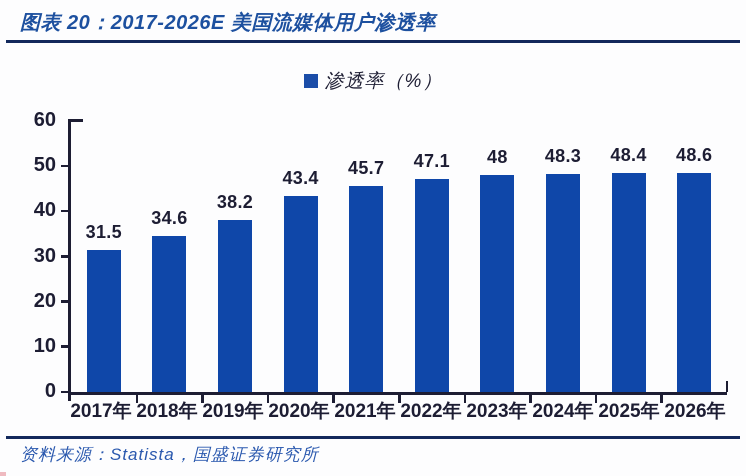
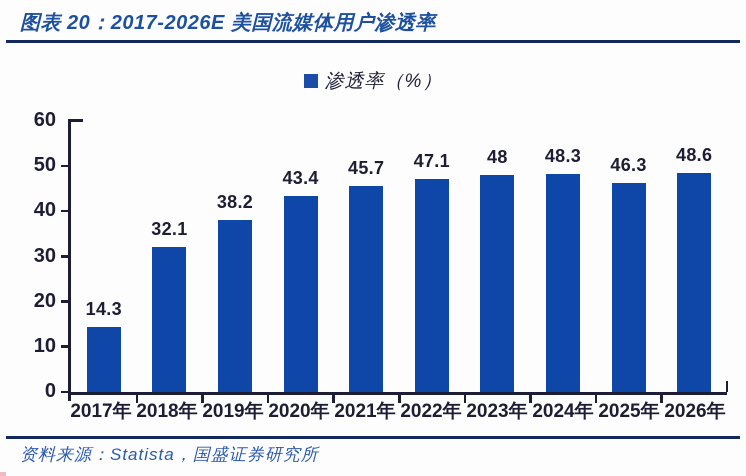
2017年: 31.5 -> 14.3
2018年: 34.6 -> 32.1
2025年: 48.4 -> 46.3
